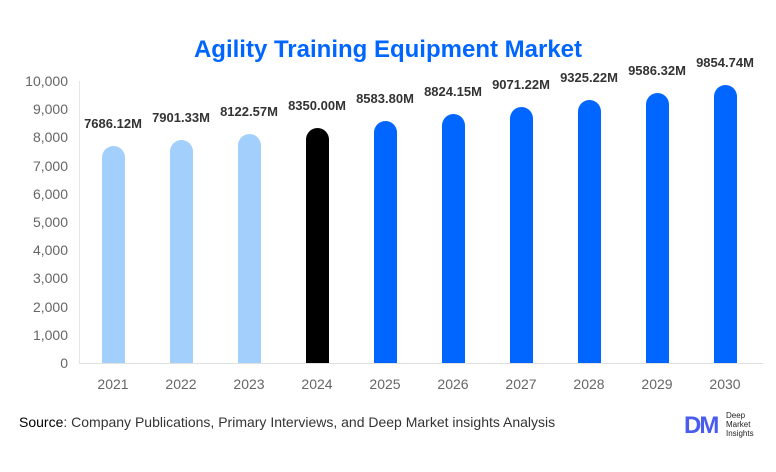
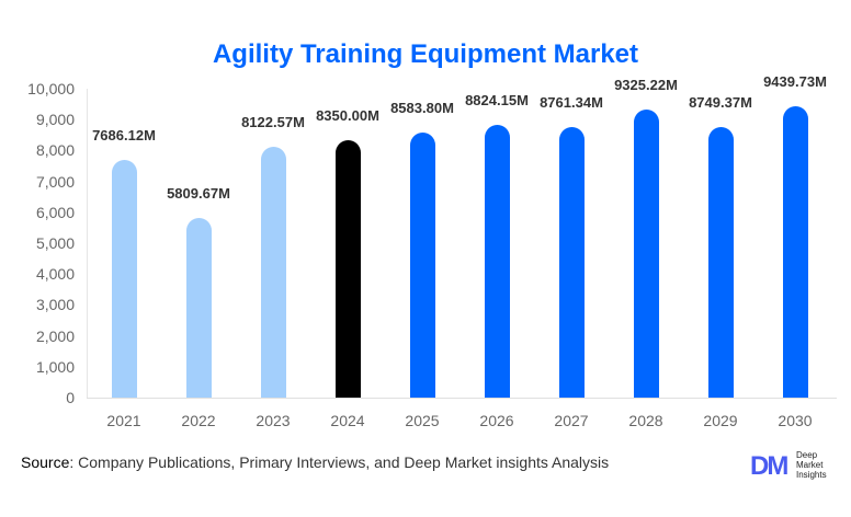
2022: 7901.33M -> 5809.67M
2027: 9071.22M -> 8761.34M
2029: 9586.32M -> 8749.37M
2030: 9854.74M -> 9439.73M
